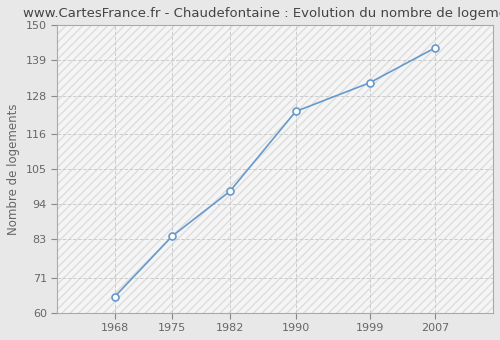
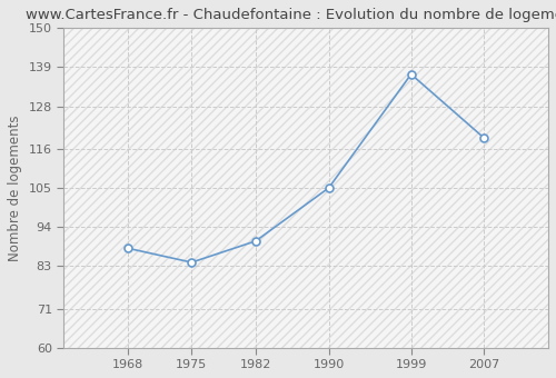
1968: 65 -> 88
1982: 98 -> 90
1990: 123 -> 105
1999: 132 -> 137
2007: 143 -> 119
